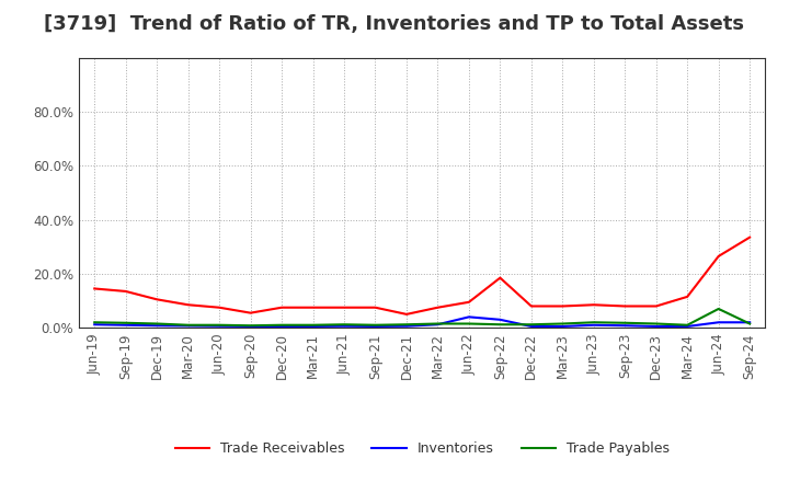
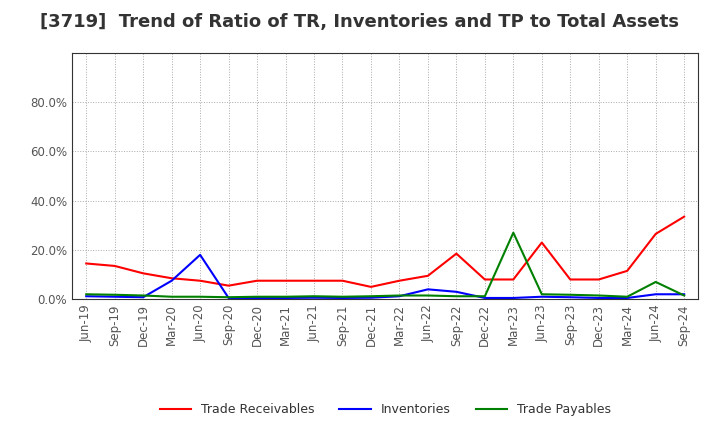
Inventories/Mar-20: 0.7% -> 7.5%
Inventories/Jun-20: 0.6% -> 18.0%
Trade Payables/Mar-23: 1.5% -> 27.0%
Trade Receivables/Jun-23: 8.5% -> 23.0%
